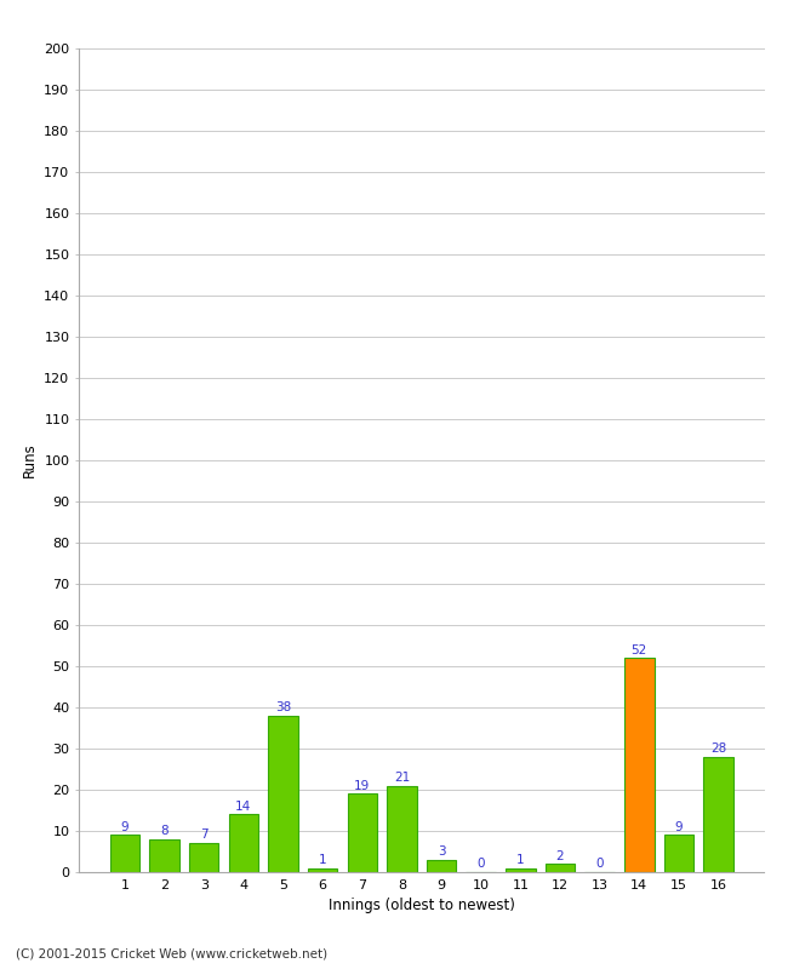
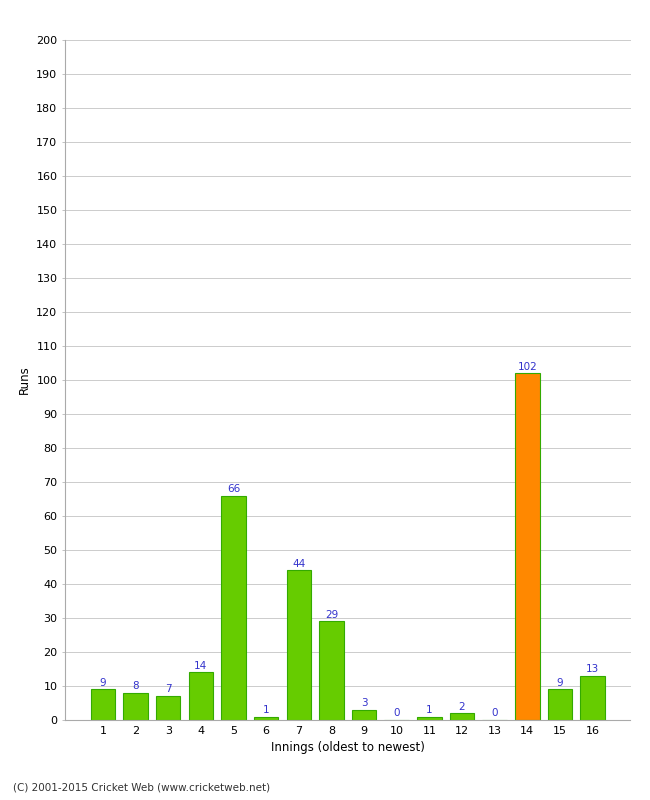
5: 38 -> 66
7: 19 -> 44
8: 21 -> 29
14: 52 -> 102
16: 28 -> 13
